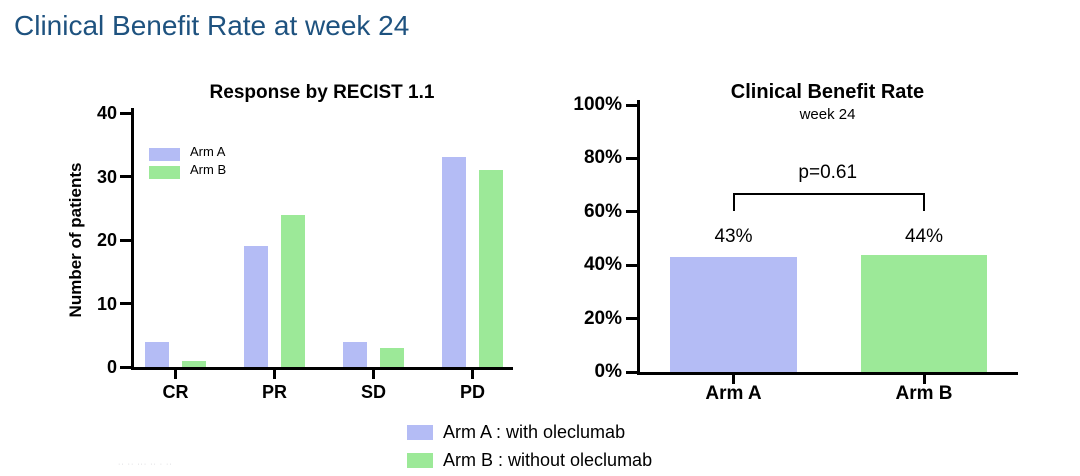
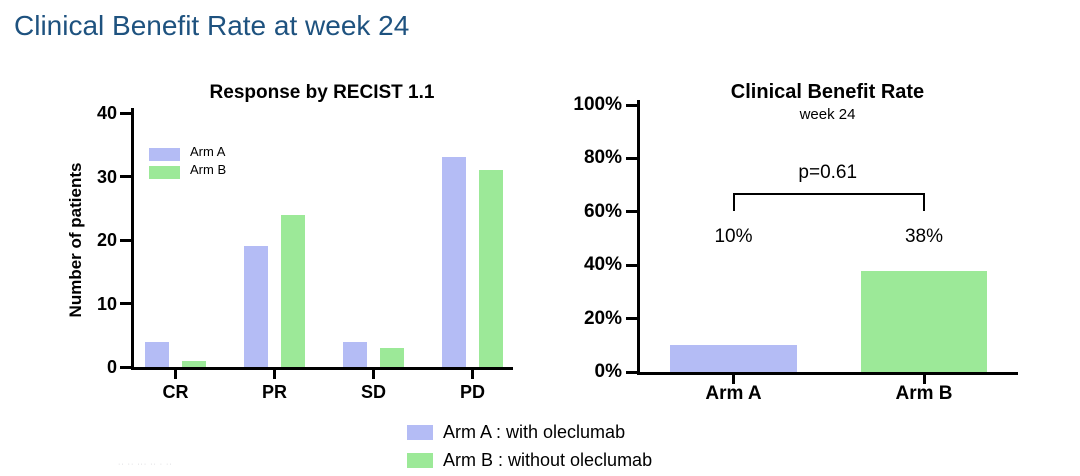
Clinical Benefit Rate/Arm A: 43% -> 10%
Clinical Benefit Rate/Arm B: 44% -> 38%
